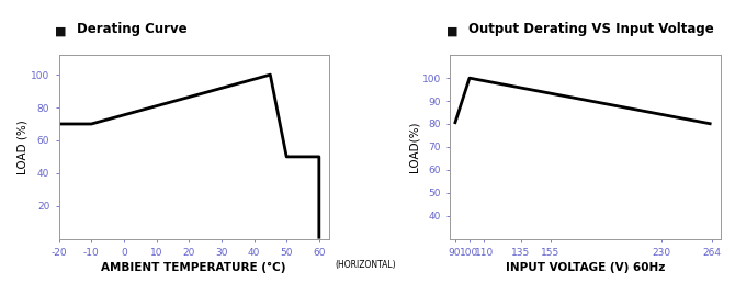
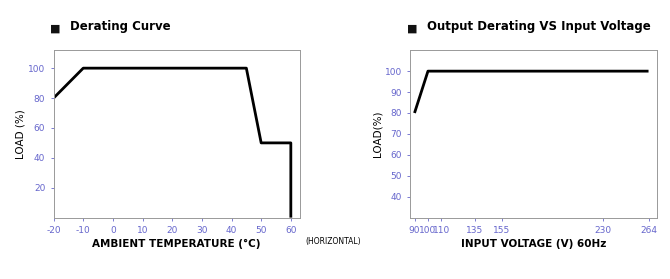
-20: 70 -> 80
-10: 70 -> 100
264: 80 -> 100
